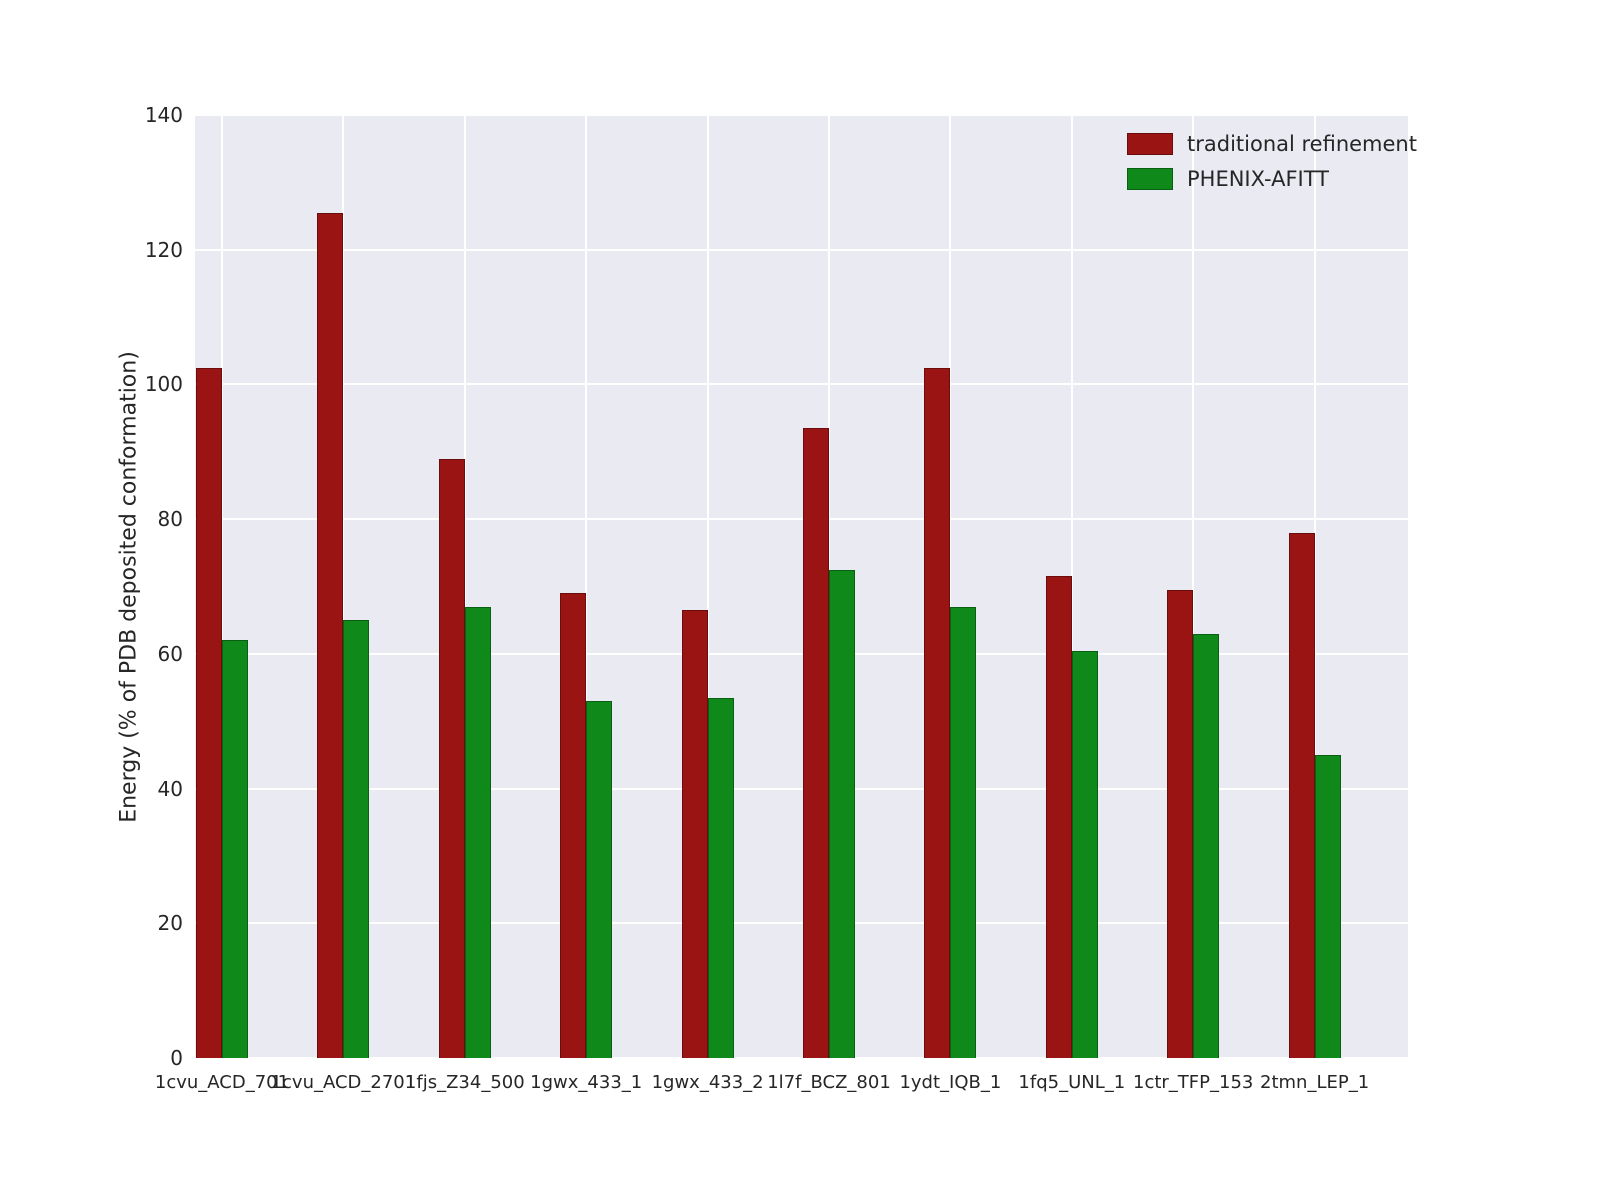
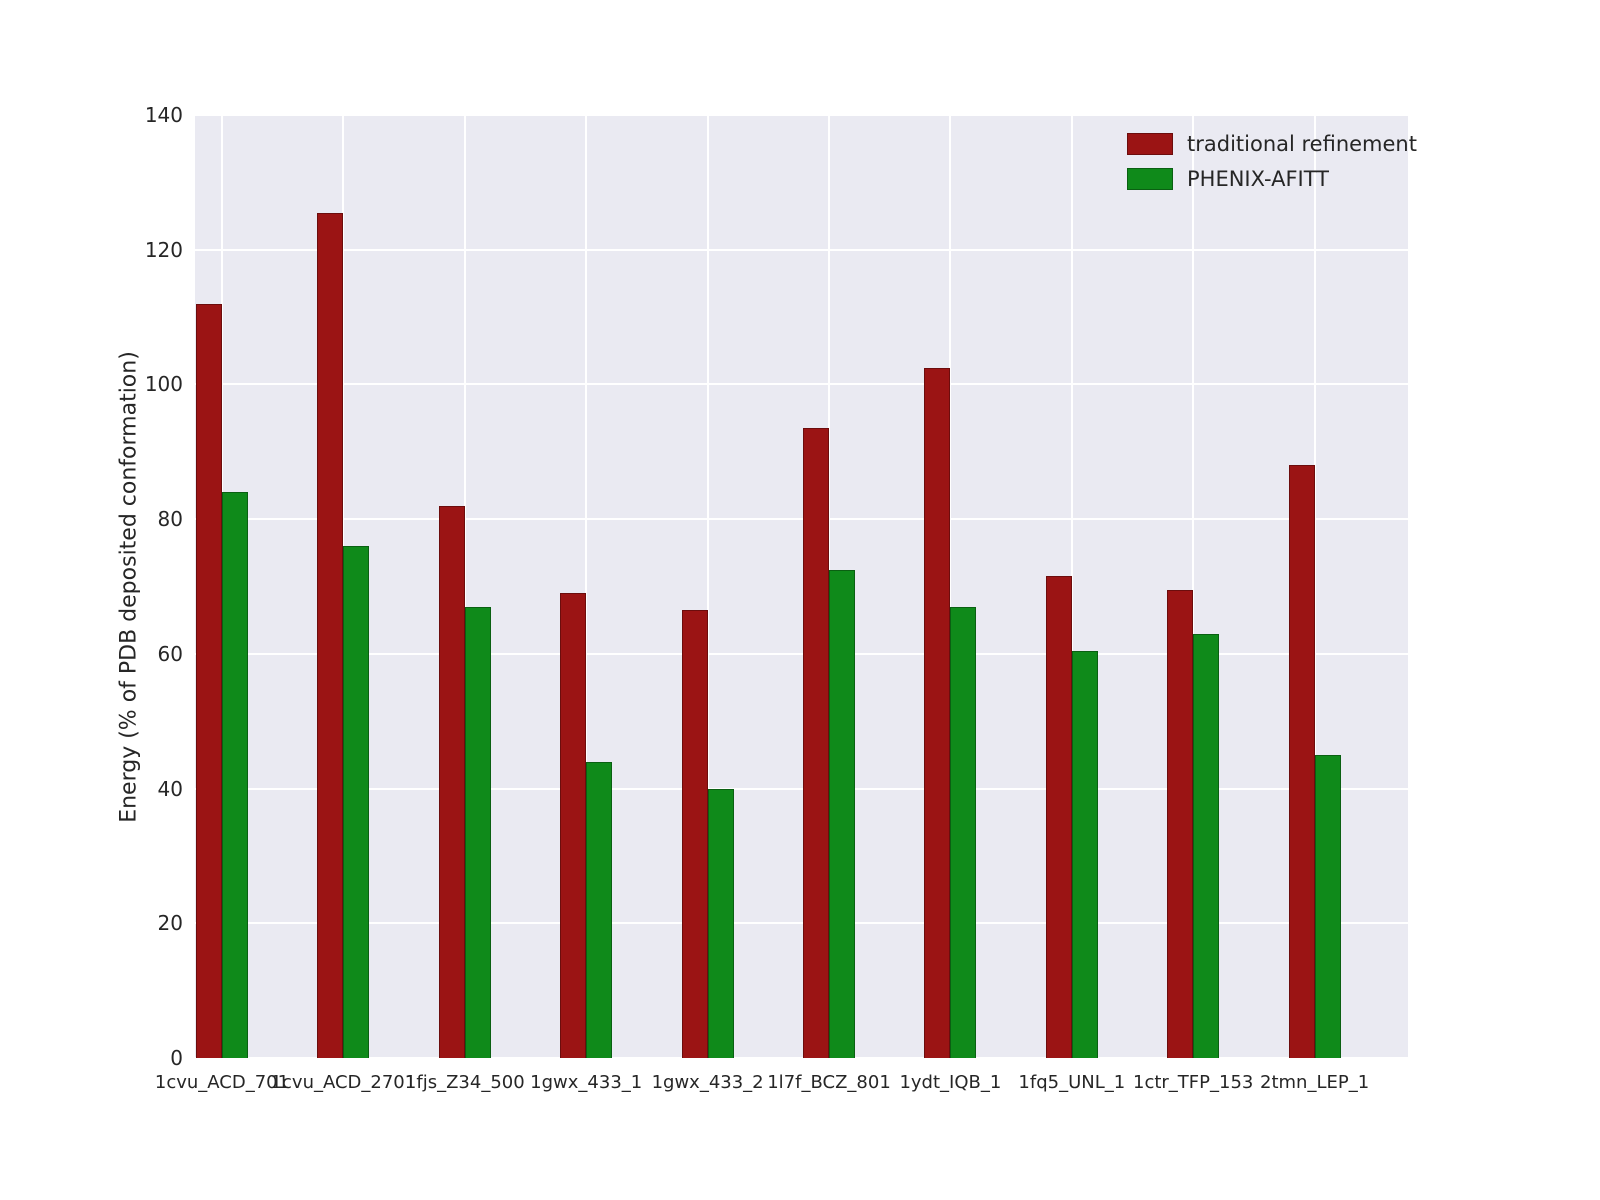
traditional refinement/1cvu_ACD_701: 102 -> 112
PHENIX-AFITT/1cvu_ACD_701: 62 -> 84
PHENIX-AFITT/1cvu_ACD_2701: 65 -> 76
traditional refinement/1fjs_Z34_500: 89 -> 82
PHENIX-AFITT/1gwx_433_1: 53 -> 44
PHENIX-AFITT/1gwx_433_2: 54 -> 40
traditional refinement/2tmn_LEP_1: 78 -> 88
